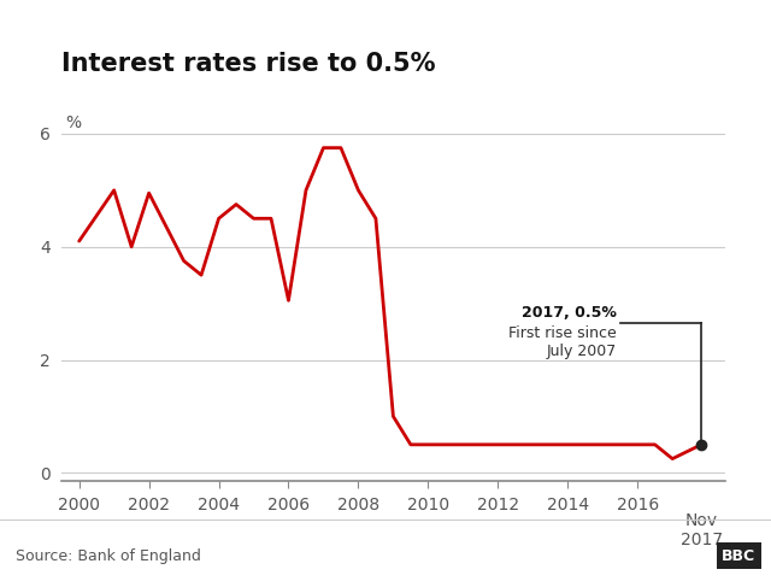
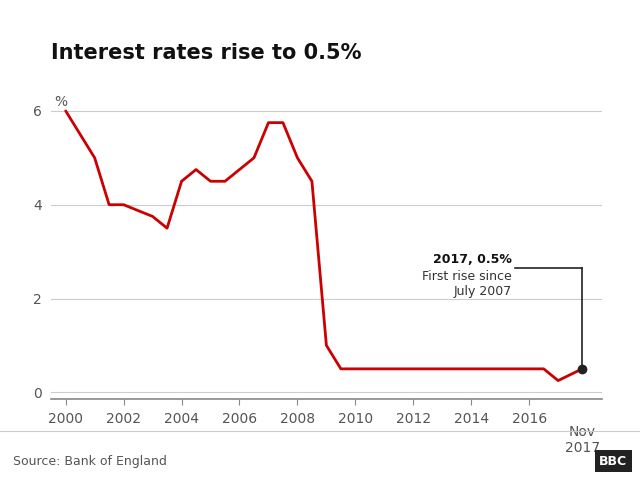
2000: 4.10 -> 6.00
2002: 4.95 -> 4.00
2006: 3.05 -> 4.75
